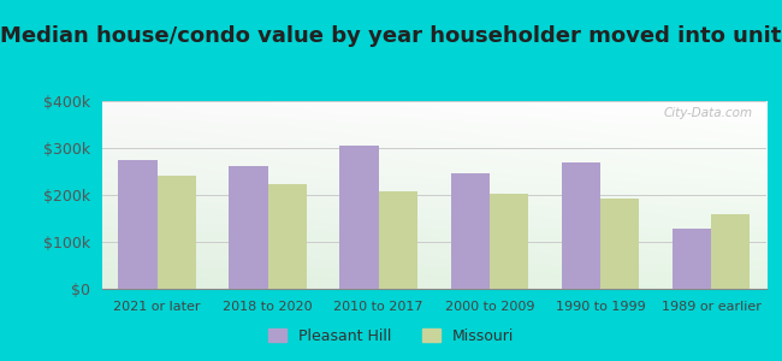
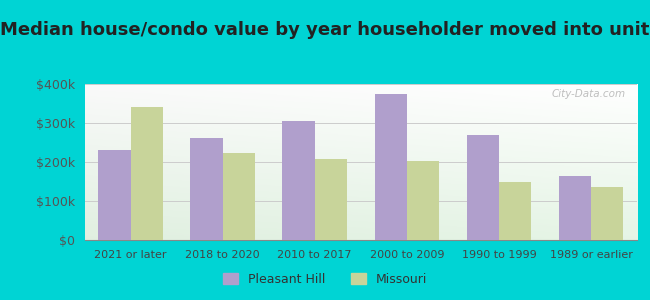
Pleasant Hill/2021 or later: $275k -> $230k
Missouri/2021 or later: $240k -> $340k
Pleasant Hill/2000 to 2009: $247k -> $375k
Missouri/1990 to 1999: $192k -> $150k
Pleasant Hill/1989 or earlier: $127k -> $165k
Missouri/1989 or earlier: $160k -> $135k
